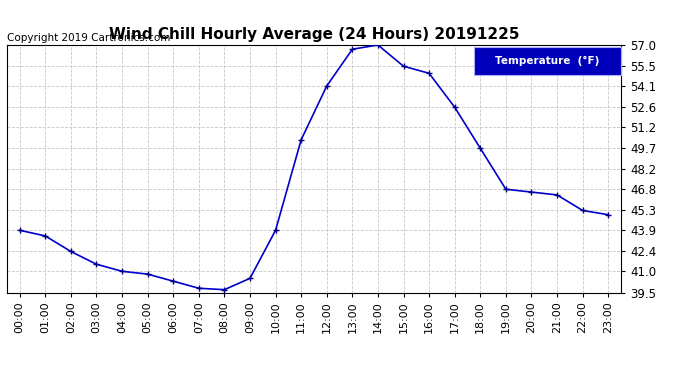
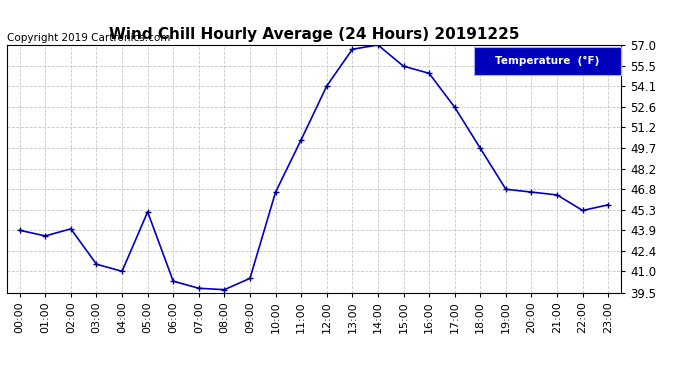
02:00: 42.4 -> 44.0
05:00: 40.8 -> 45.2
10:00: 43.9 -> 46.6
23:00: 45.0 -> 45.7
